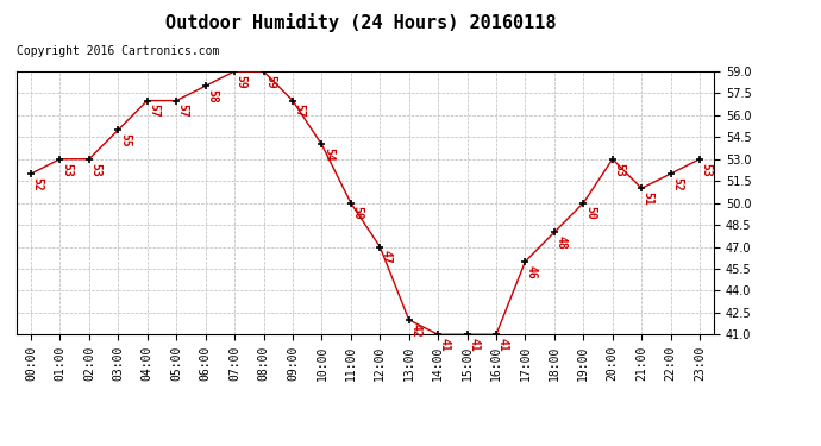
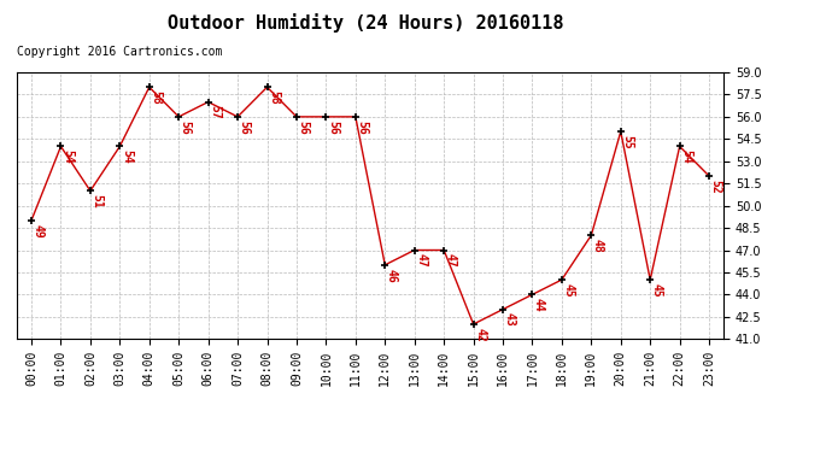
00:00: 52 -> 49
01:00: 53 -> 54
02:00: 53 -> 51
03:00: 55 -> 54
04:00: 57 -> 58
05:00: 57 -> 56
06:00: 58 -> 57
07:00: 59 -> 56
08:00: 59 -> 58
09:00: 57 -> 56
10:00: 54 -> 56
11:00: 50 -> 56
12:00: 47 -> 46
13:00: 42 -> 47
14:00: 41 -> 47
15:00: 41 -> 42
16:00: 41 -> 43
17:00: 46 -> 44
18:00: 48 -> 45
19:00: 50 -> 48
20:00: 53 -> 55
21:00: 51 -> 45
22:00: 52 -> 54
23:00: 53 -> 52
